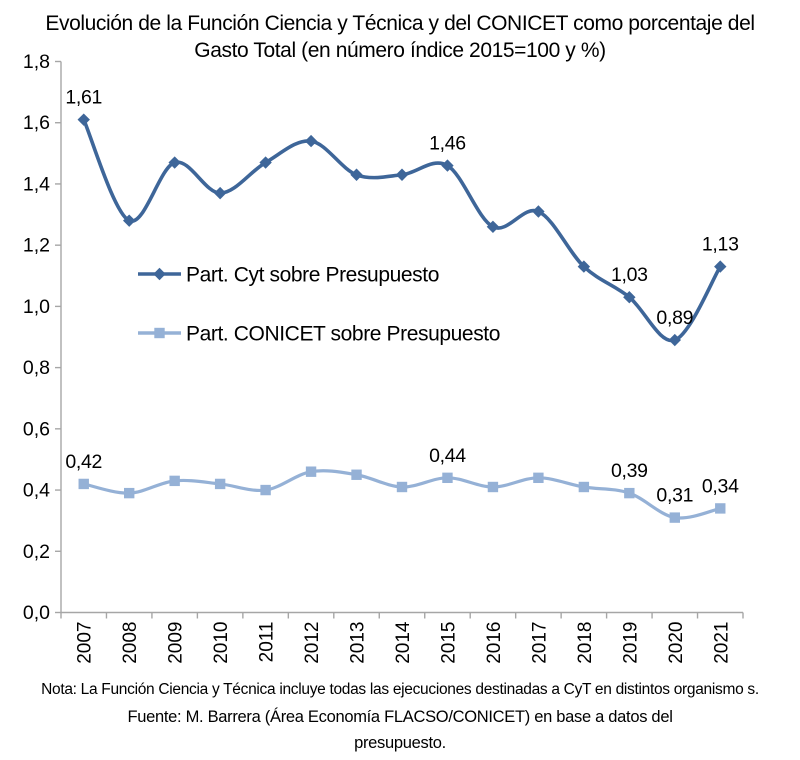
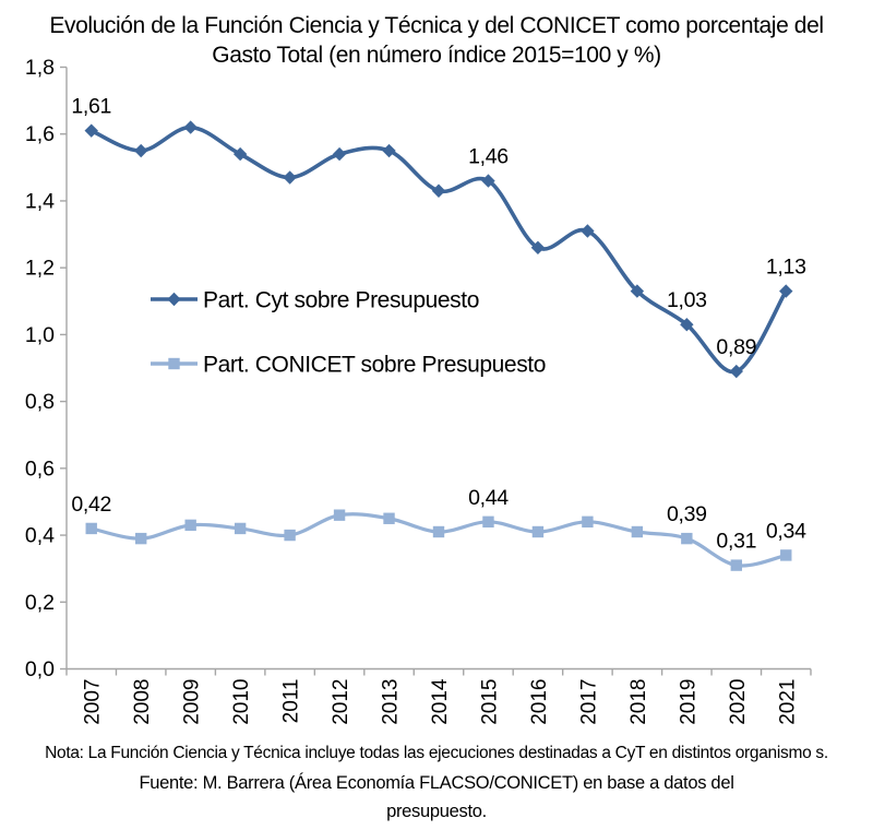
Part. Cyt sobre Presupuesto/2008: 1,28 -> 1,55
Part. Cyt sobre Presupuesto/2009: 1,47 -> 1,62
Part. Cyt sobre Presupuesto/2010: 1,37 -> 1,54
Part. Cyt sobre Presupuesto/2013: 1,43 -> 1,55
